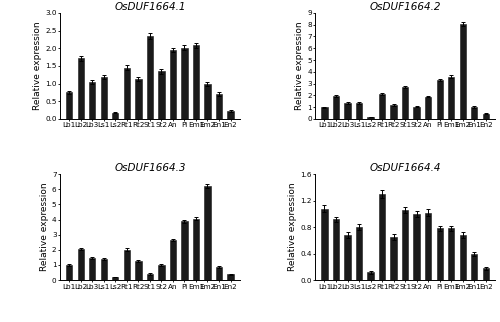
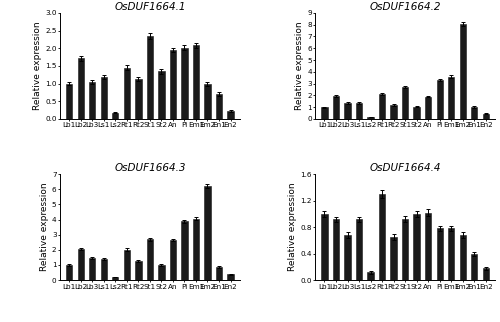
OsDUF1664.1/Lb1: 0.75 -> 1.00
OsDUF1664.3/St1: 0.4 -> 2.7
OsDUF1664.4/Lb1: 1.08 -> 1.00
OsDUF1664.4/Ls1: 0.80 -> 0.92
OsDUF1664.4/St1: 1.06 -> 0.92
